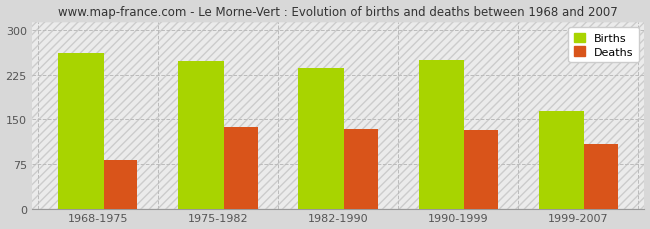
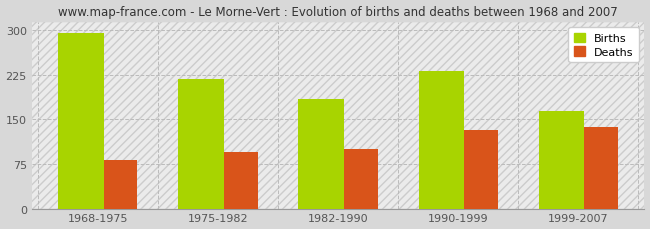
Births/1968-1975: 262 -> 295
Births/1975-1982: 248 -> 218
Deaths/1975-1982: 138 -> 96
Births/1982-1990: 236 -> 185
Deaths/1982-1990: 134 -> 100
Births/1990-1999: 250 -> 232
Deaths/1999-2007: 108 -> 138
